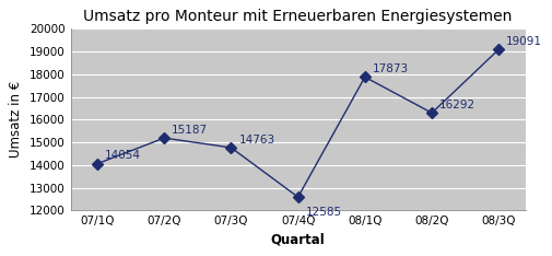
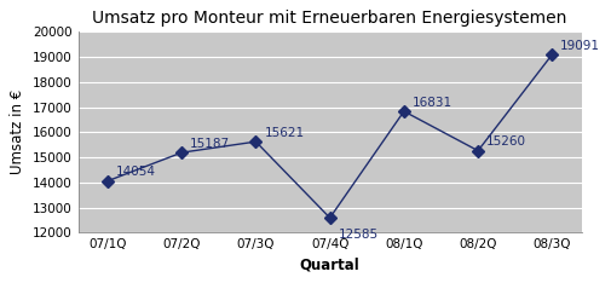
07/3Q: 14763 -> 15621
08/1Q: 17873 -> 16831
08/2Q: 16292 -> 15260
